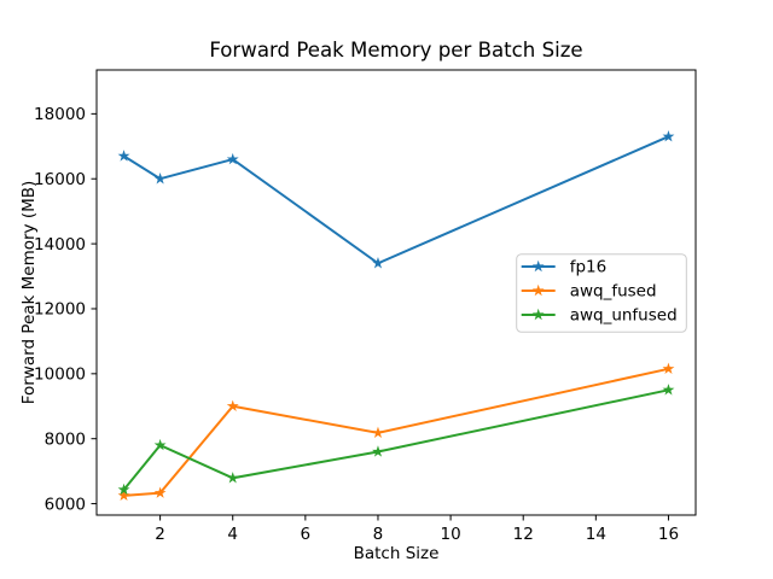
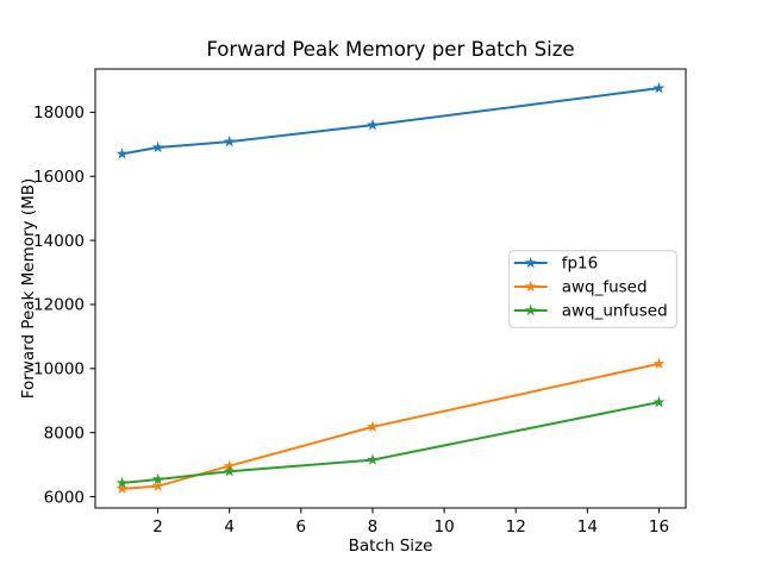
fp16/2: 16000 -> 16900
awq_unfused/2: 7800 -> 6500
fp16/4: 16600 -> 17100
awq_fused/4: 9000 -> 7000
fp16/8: 13400 -> 17600
awq_unfused/8: 7600 -> 7200
fp16/16: 17300 -> 18800
awq_unfused/16: 9500 -> 9000
